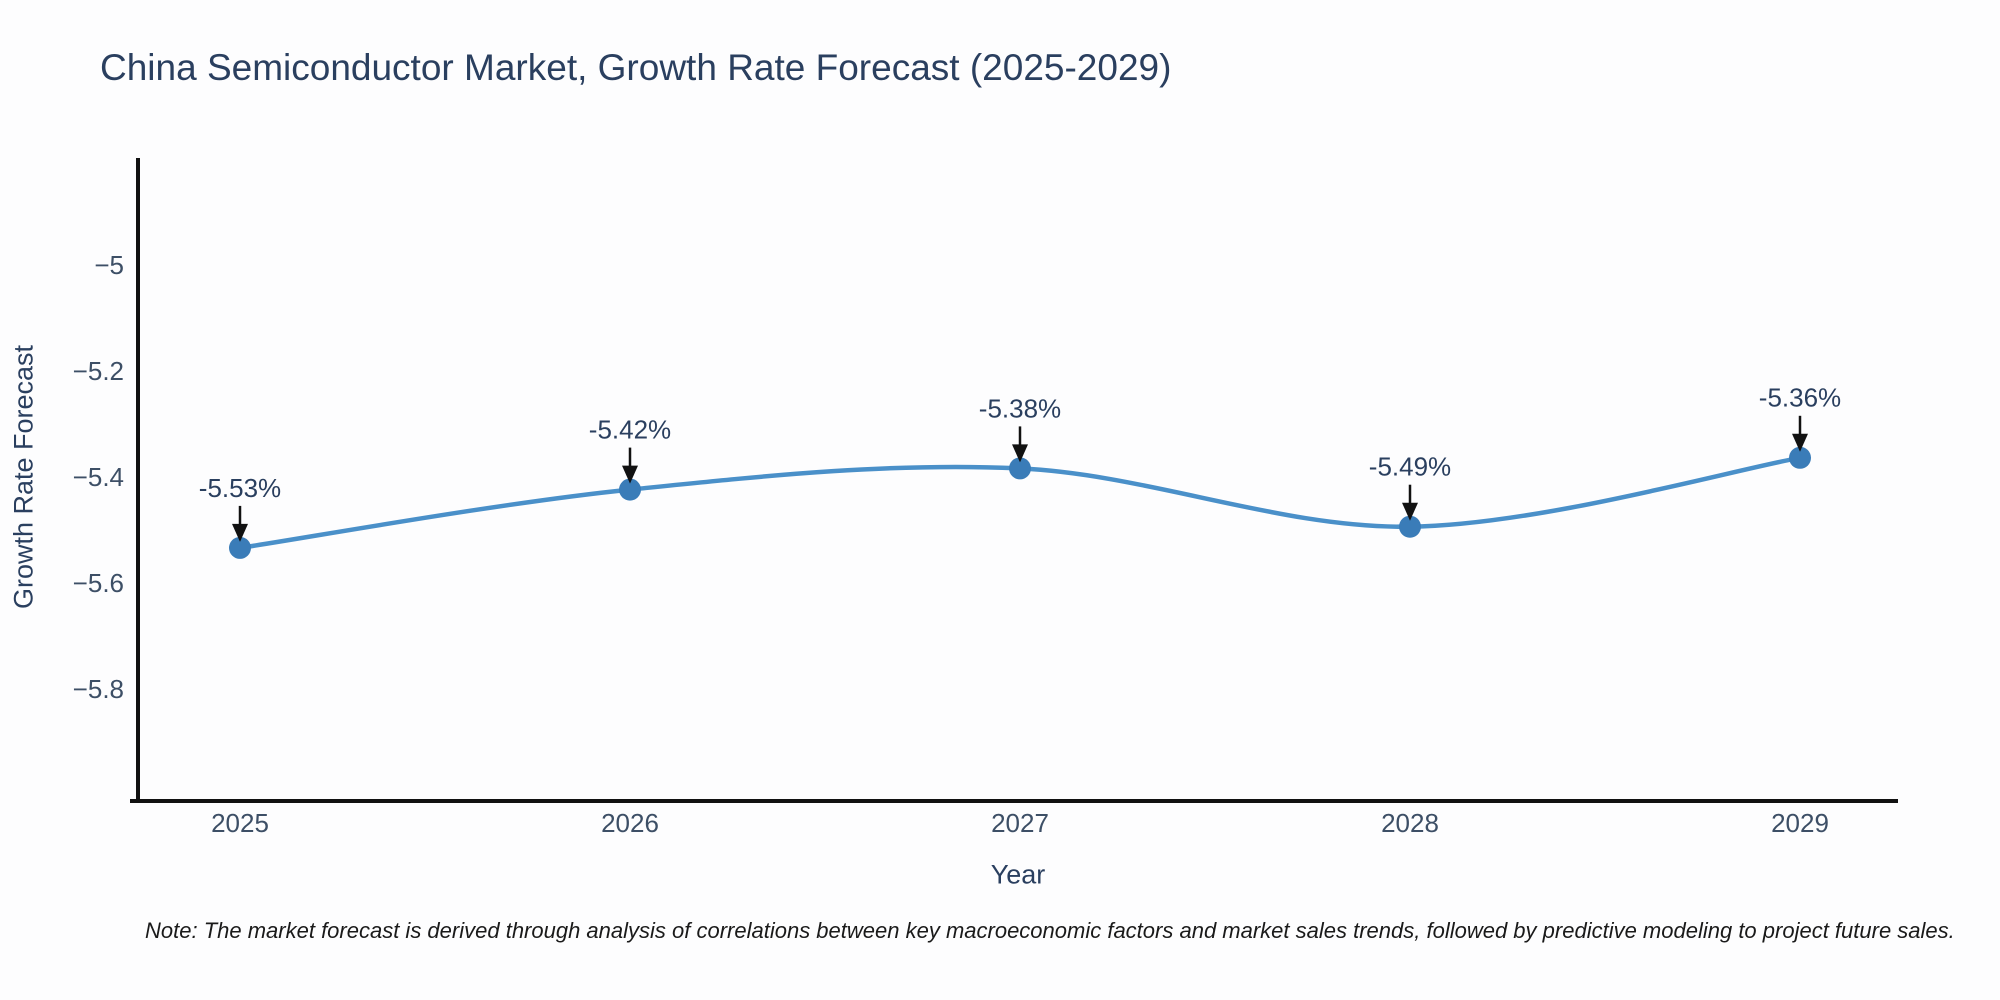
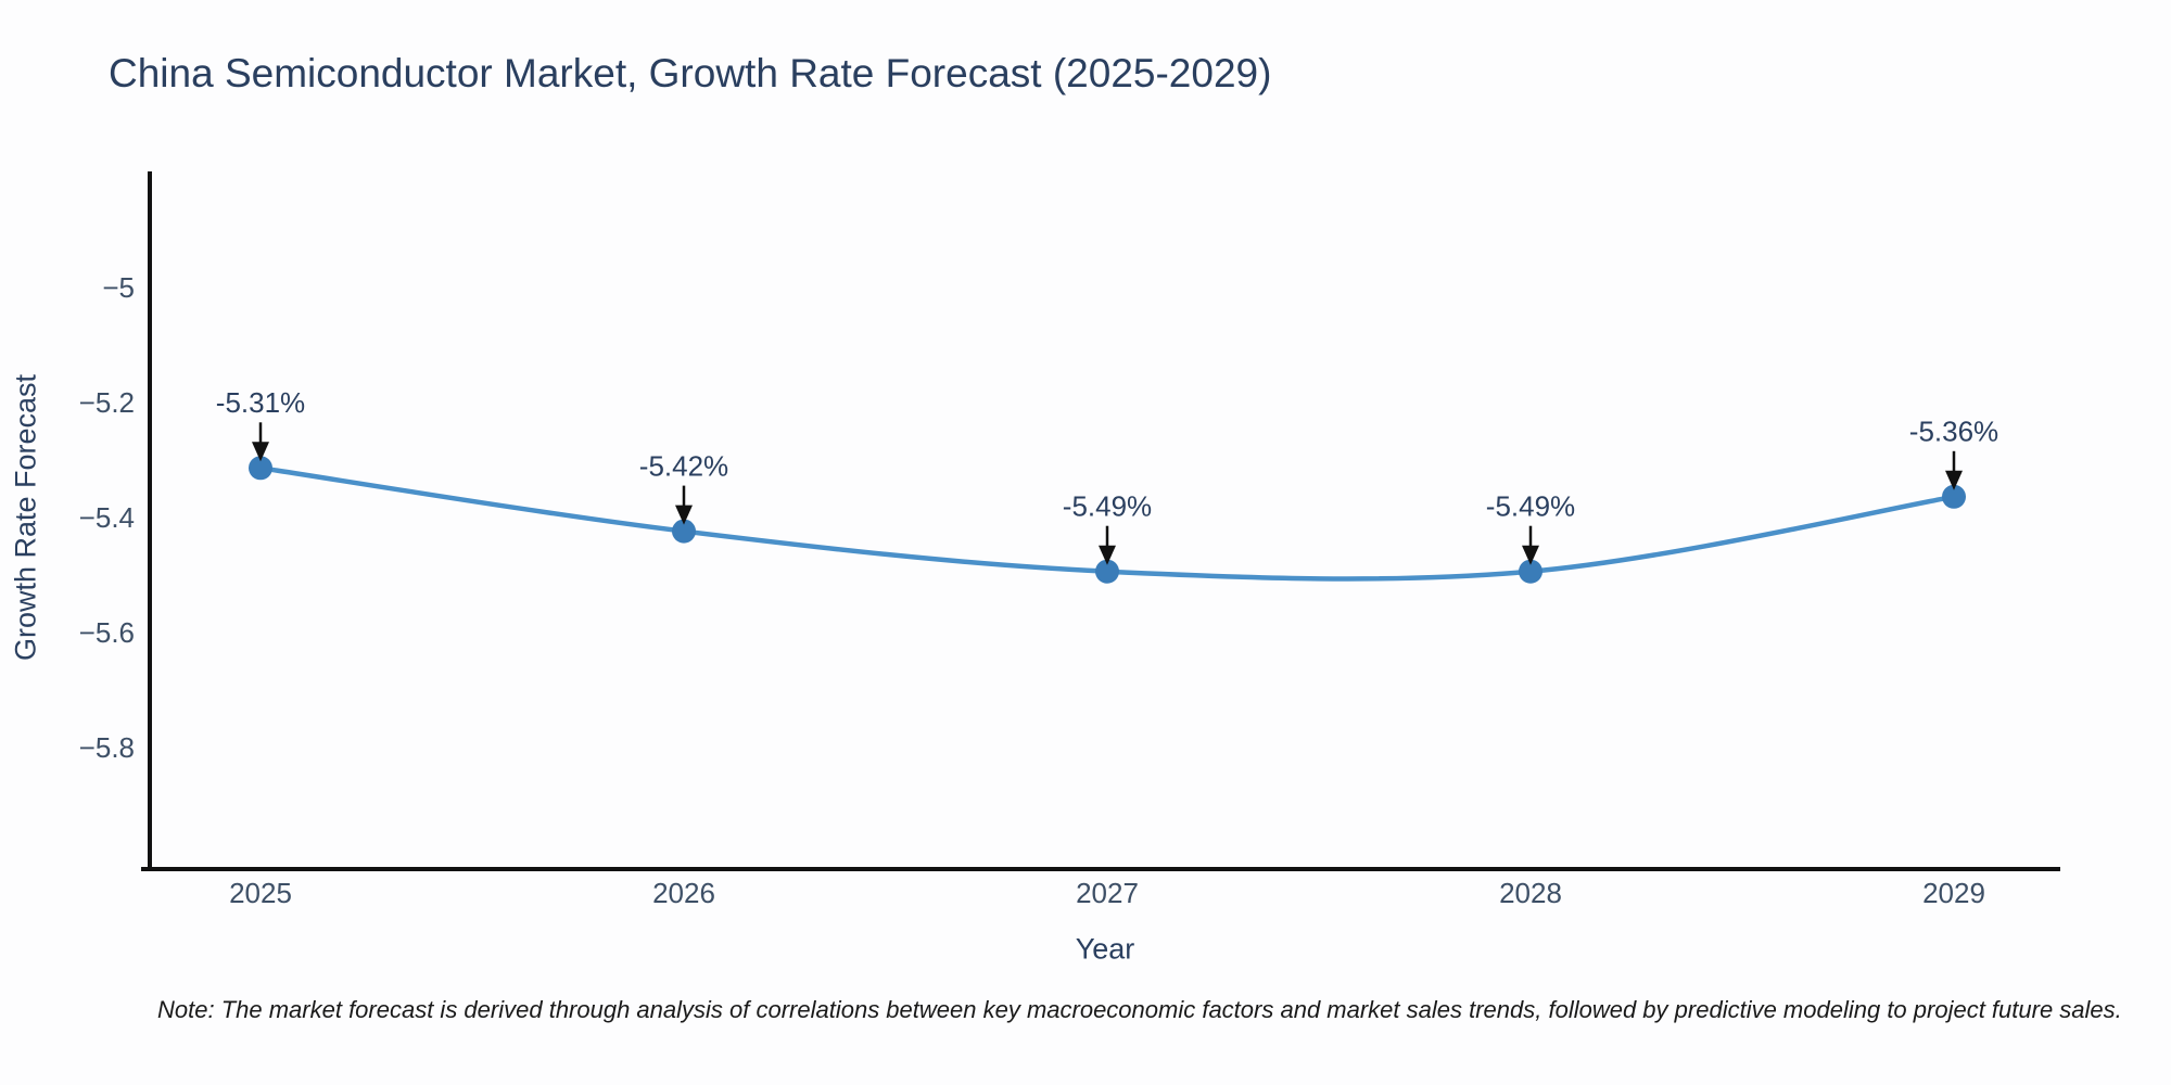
2025: -5.53% -> -5.31%
2027: -5.38% -> -5.49%
